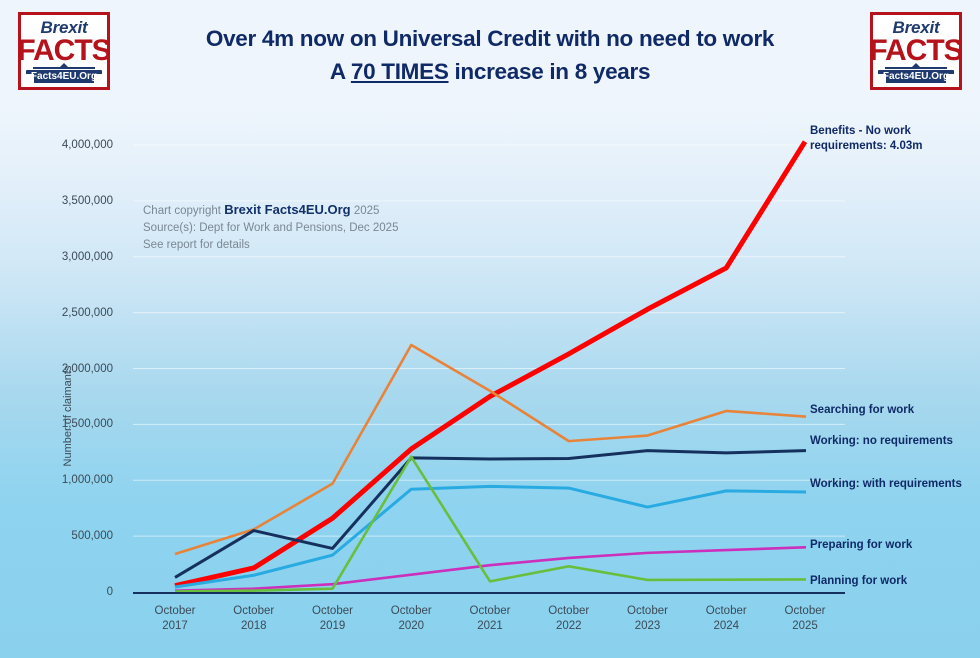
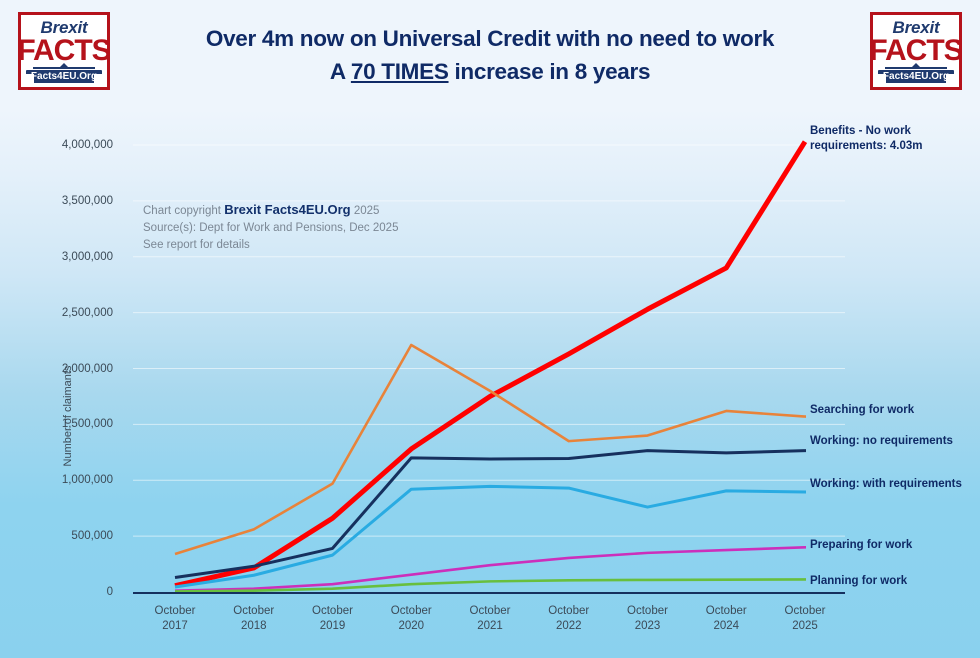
Working: no requirements/October 2018: 550000 -> 230000
Planning for work/October 2020: 1210000 -> 70000
Planning for work/October 2022: 230000 -> 100000
